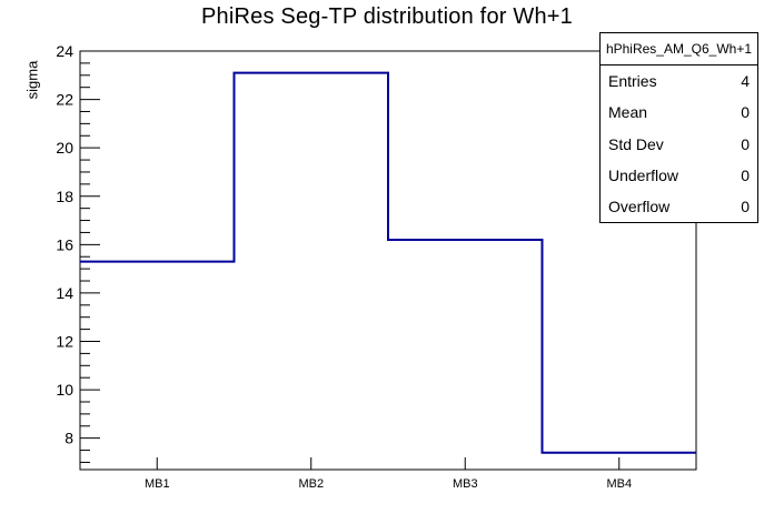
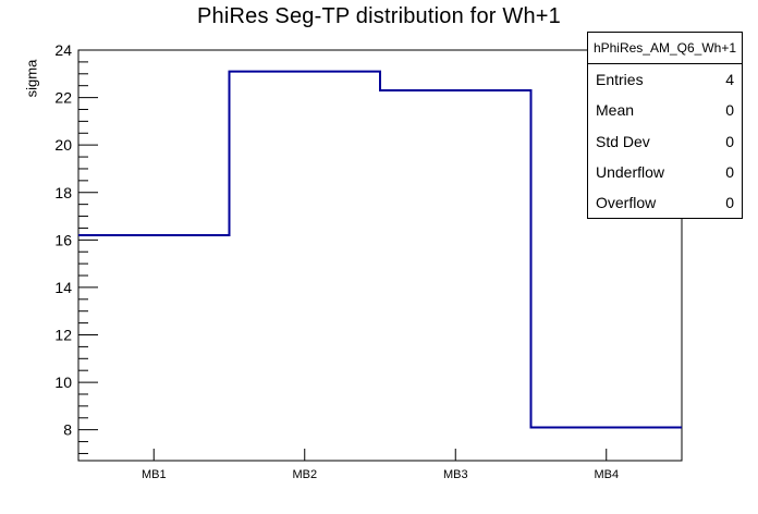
MB1: 15.3 -> 16.2
MB3: 16.2 -> 22.3
MB4: 7.4 -> 8.1
